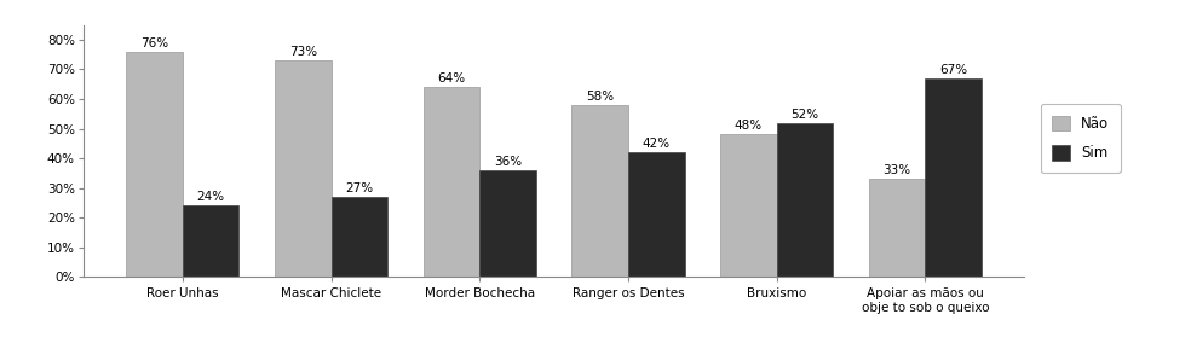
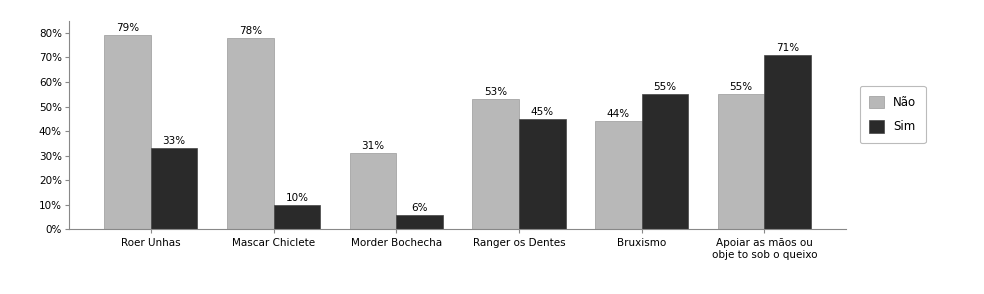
Não/Roer Unhas: 76% -> 79%
Sim/Roer Unhas: 24% -> 33%
Não/Mascar Chiclete: 73% -> 78%
Sim/Mascar Chiclete: 27% -> 10%
Não/Morder Bochecha: 64% -> 31%
Sim/Morder Bochecha: 36% -> 6%
Não/Ranger os Dentes: 58% -> 53%
Sim/Ranger os Dentes: 42% -> 45%
Não/Bruxismo: 48% -> 44%
Sim/Bruxismo: 52% -> 55%
Não/Apoiar as mãos ou obje to sob o queixo: 33% -> 55%
Sim/Apoiar as mãos ou obje to sob o queixo: 67% -> 71%
